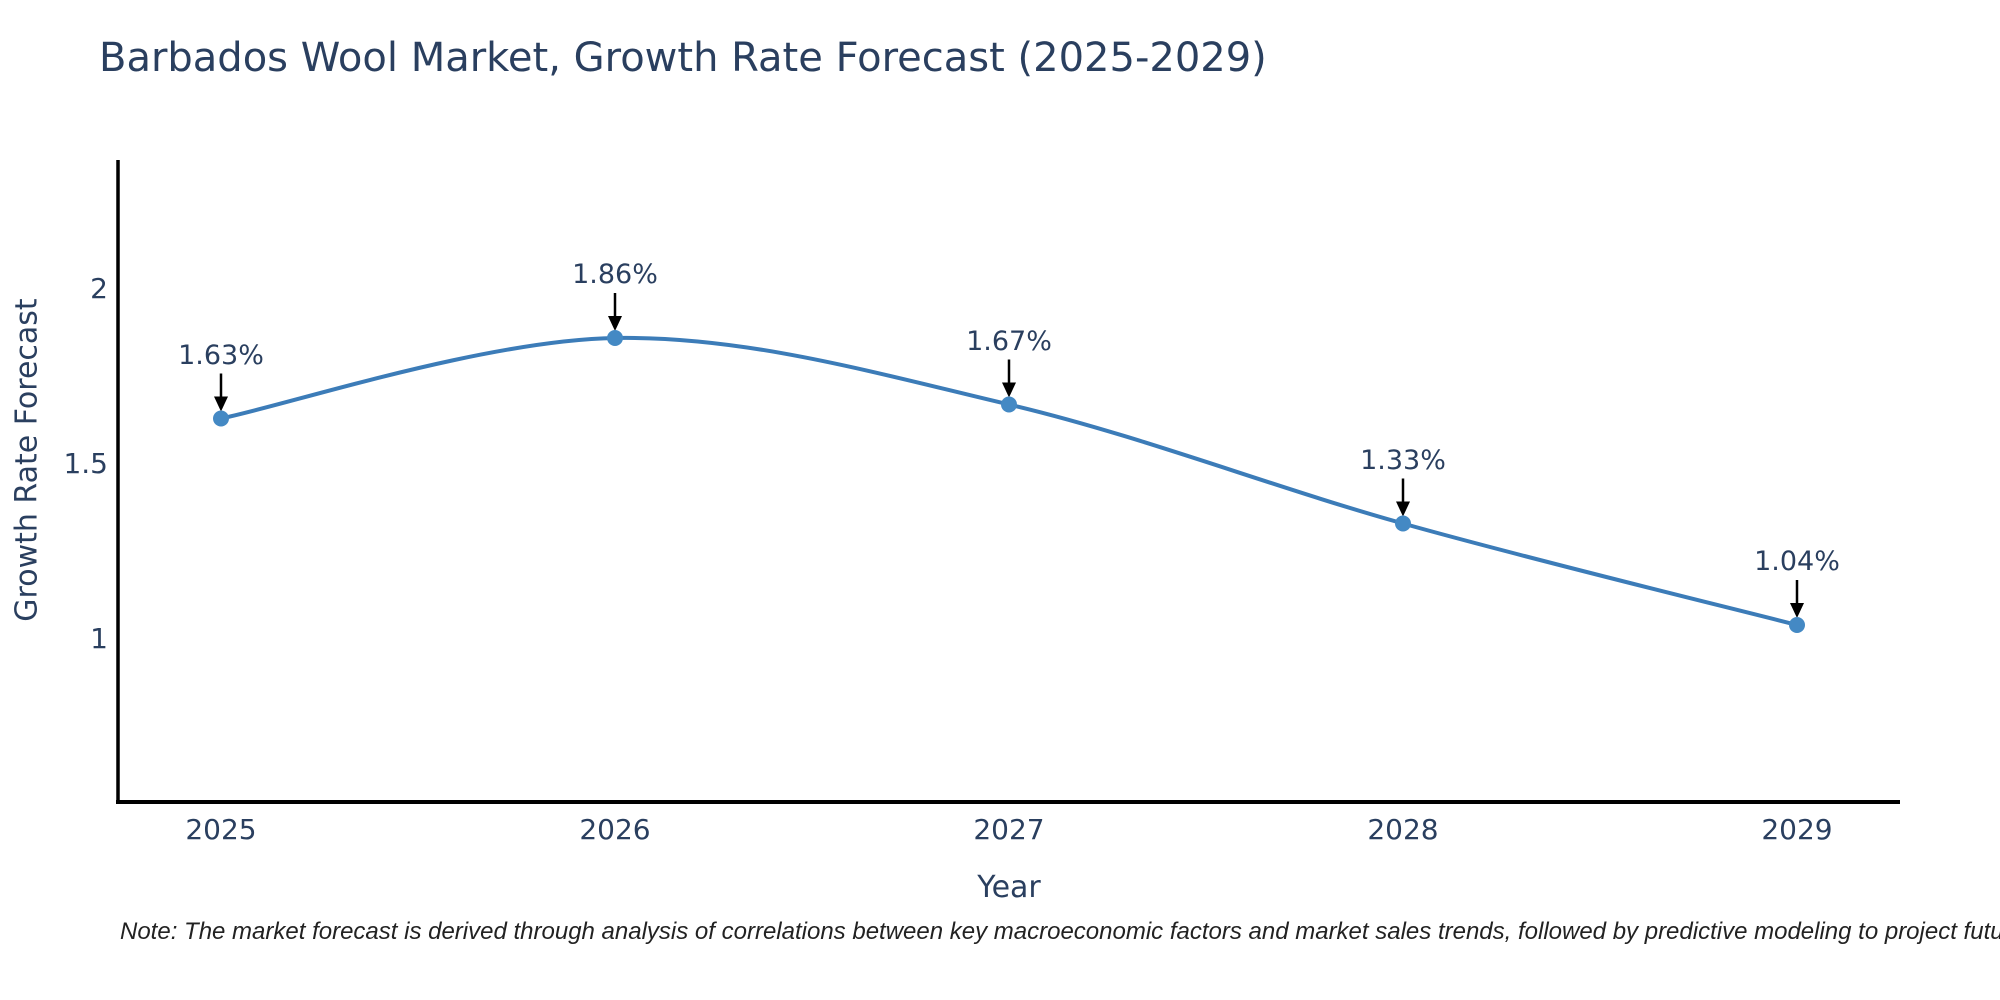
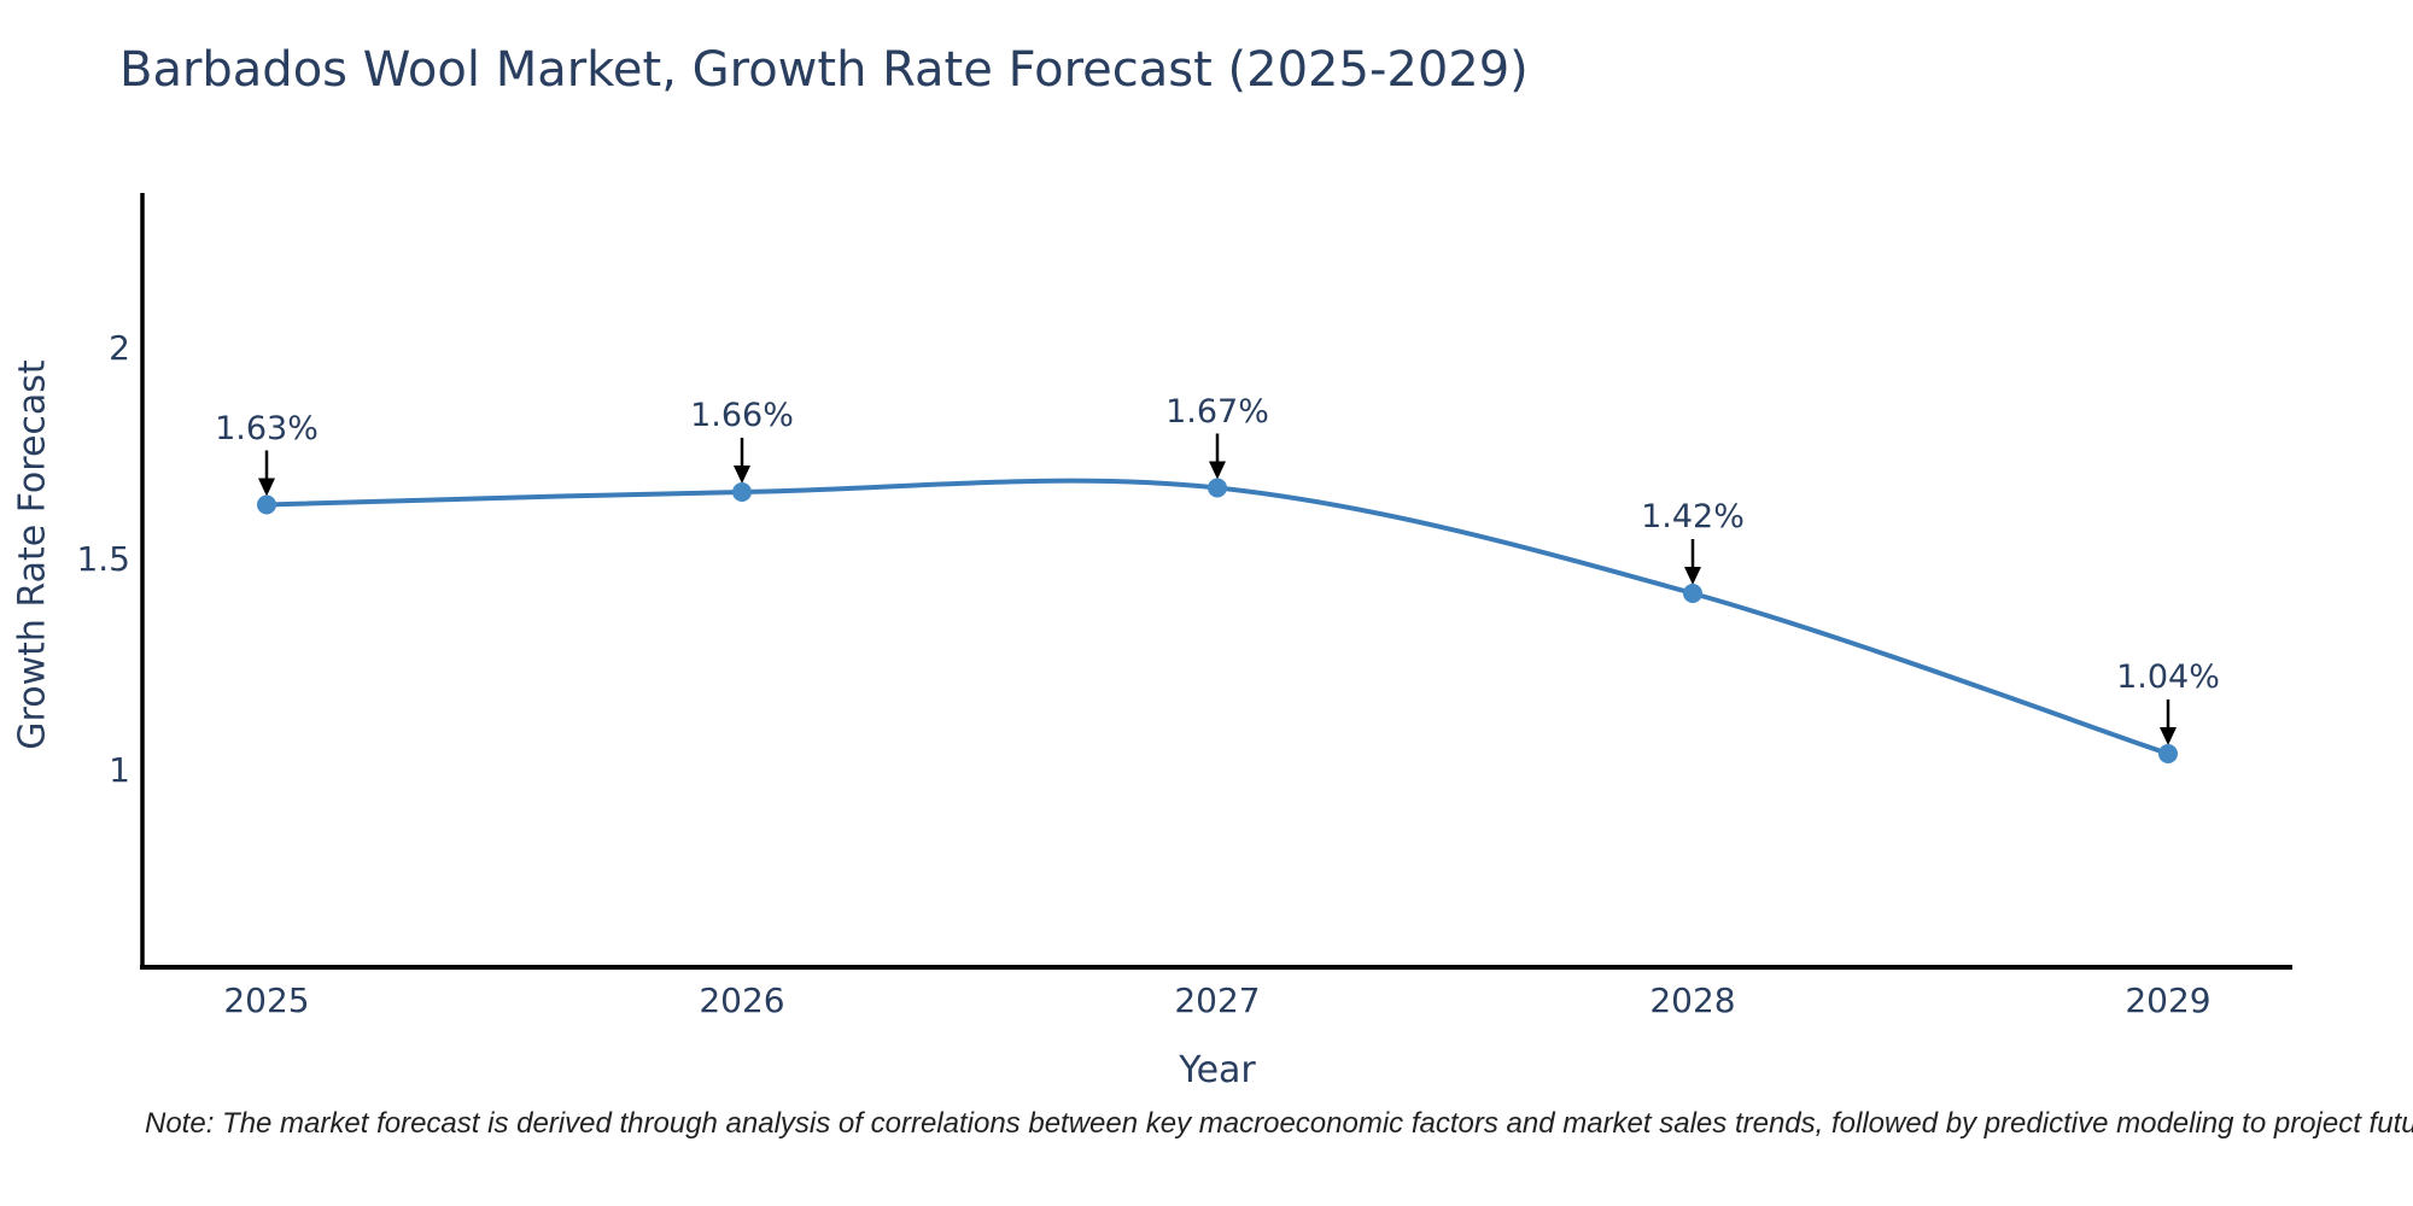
2026: 1.86% -> 1.66%
2028: 1.33% -> 1.42%
